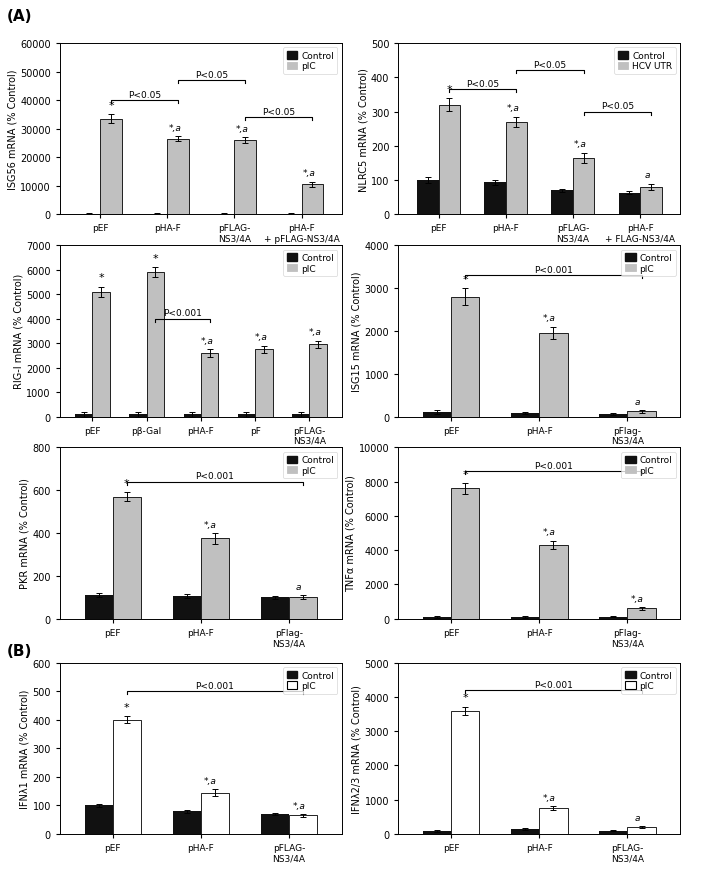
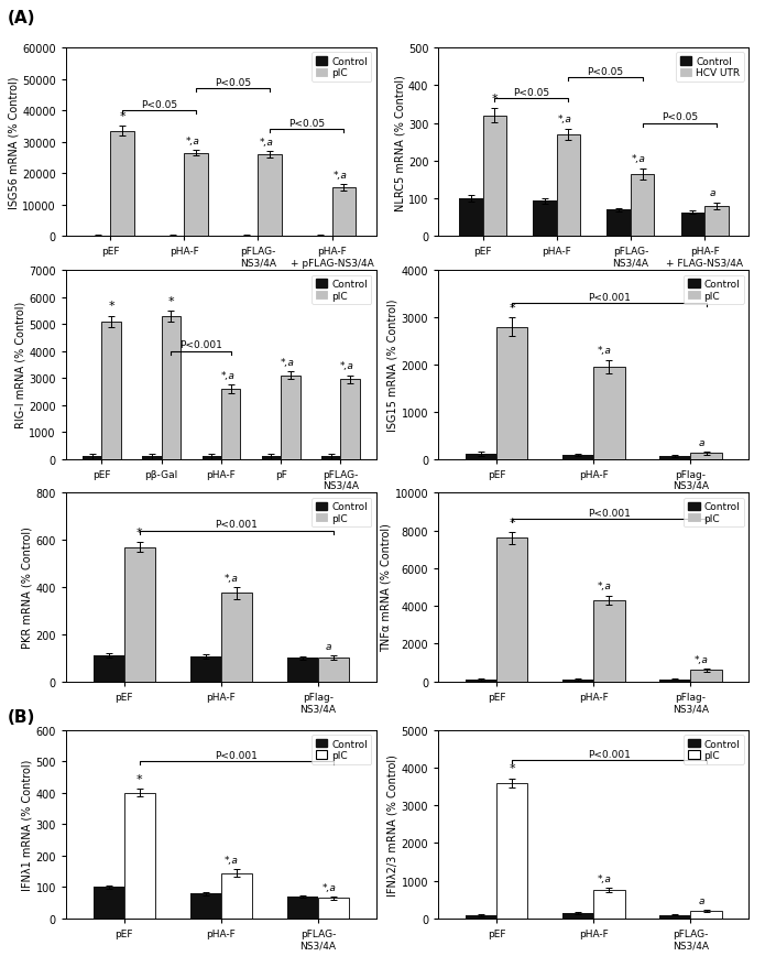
pIC/pHA-F + pFLAG-NS3/4A: 10500 -> 15500
pIC/pβ-Gal: 5900 -> 5300
pIC/pF: 2750 -> 3100
